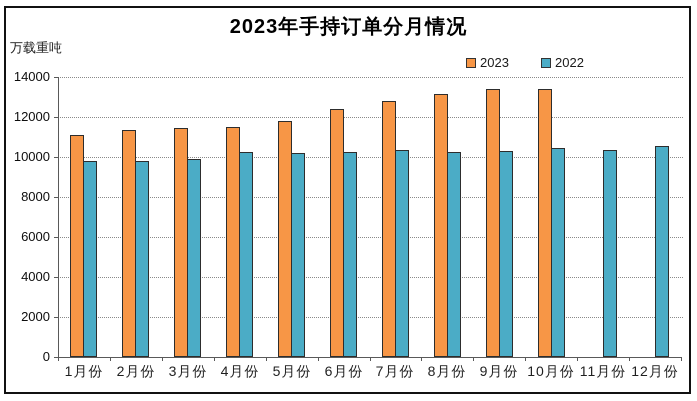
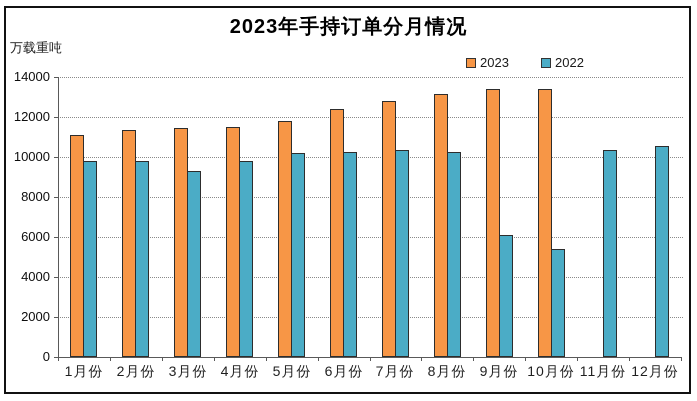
2022/3月份: 9900 -> 9300
2022/4月份: 10200 -> 9800
2022/9月份: 10300 -> 6100
2022/10月份: 10400 -> 5400
